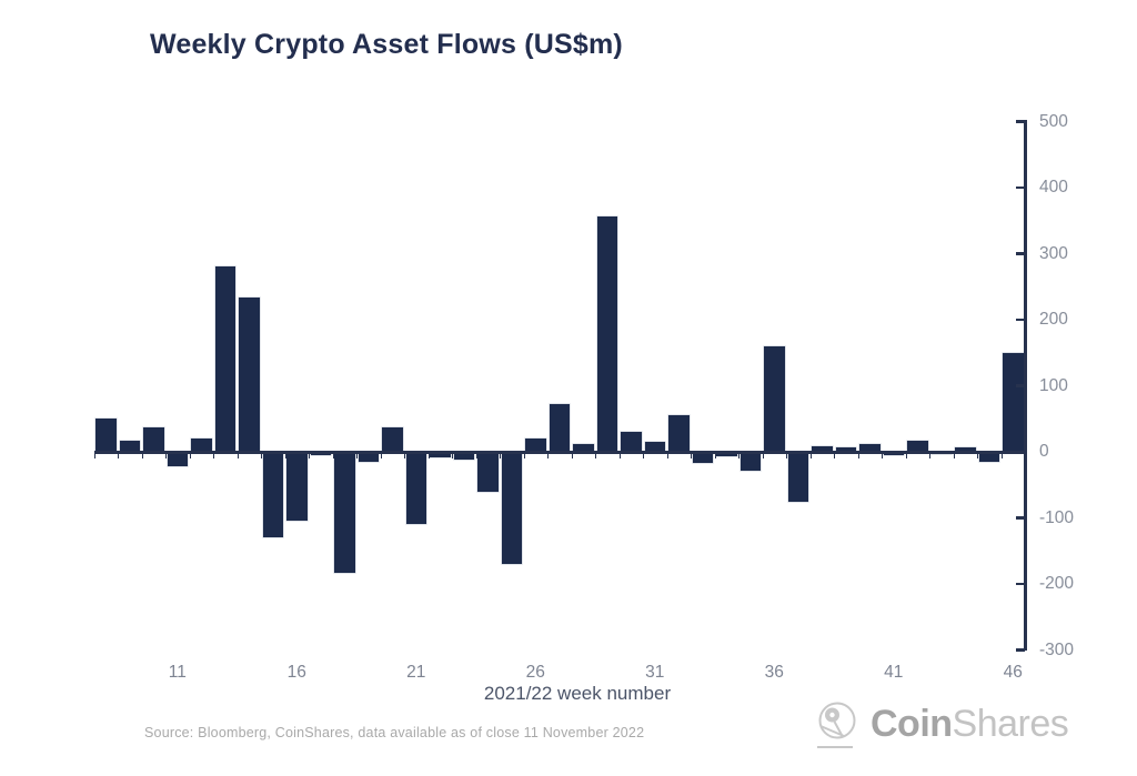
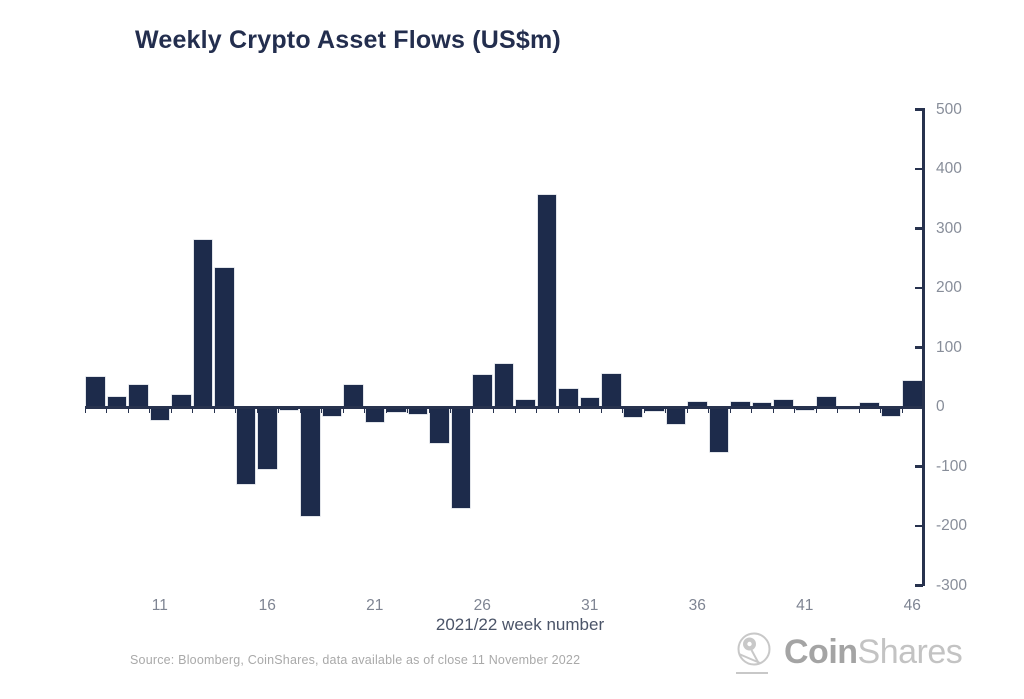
21: -110 -> -30
26: 20 -> 50
36: 160 -> 10
46: 150 -> 40
